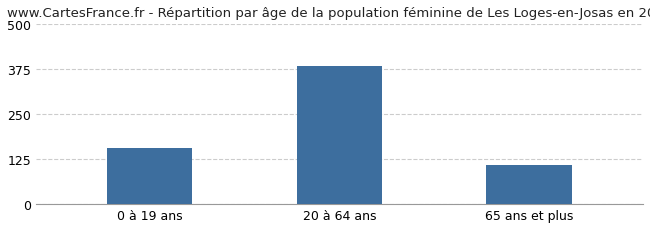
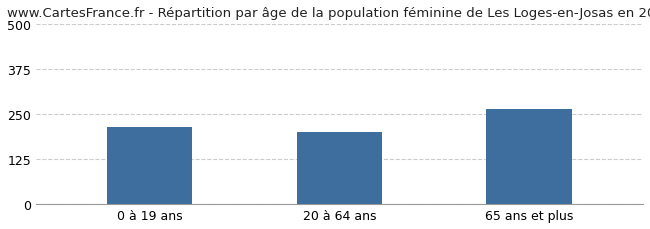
0 à 19 ans: 155 -> 215
20 à 64 ans: 385 -> 200
65 ans et plus: 110 -> 265
